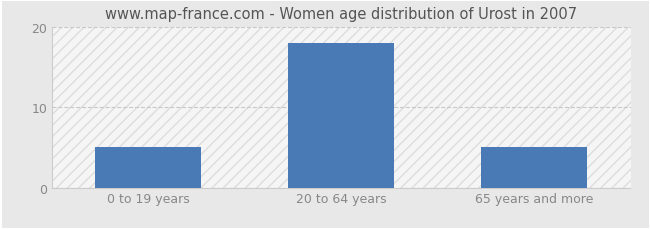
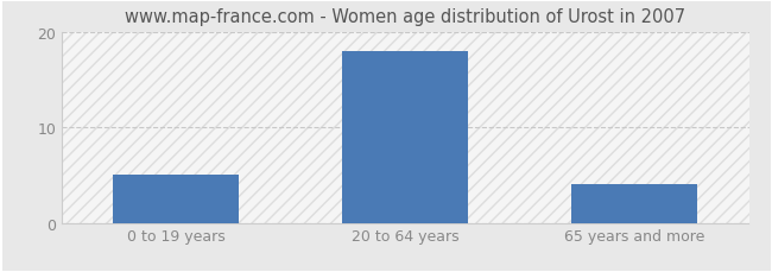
65 years and more: 5 -> 4
